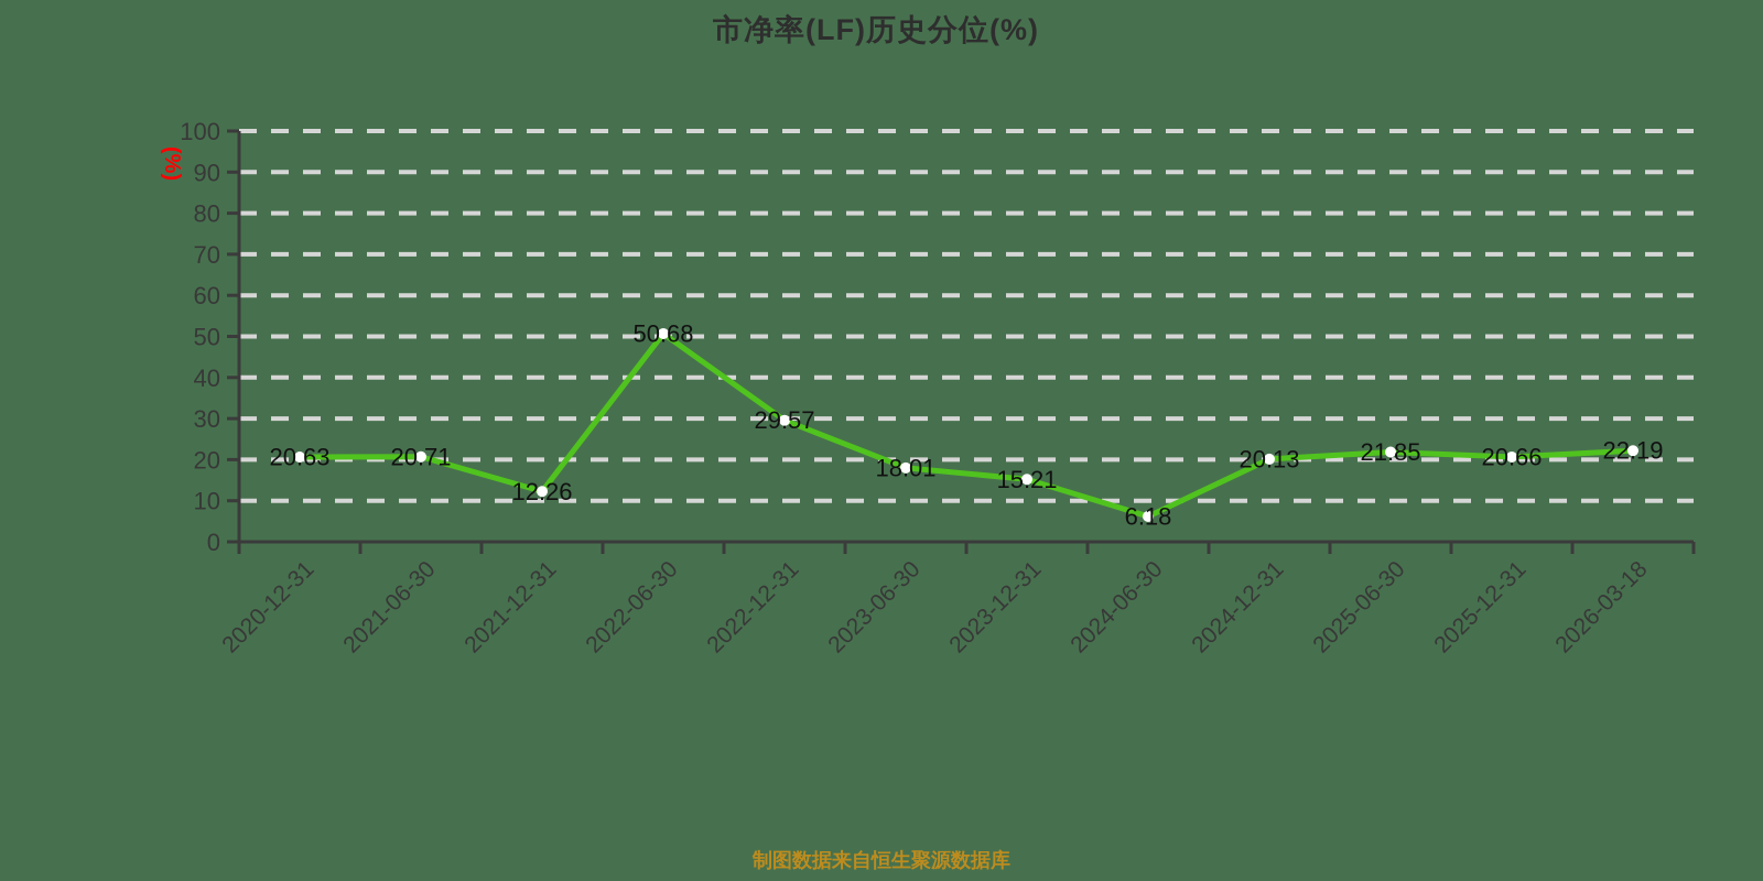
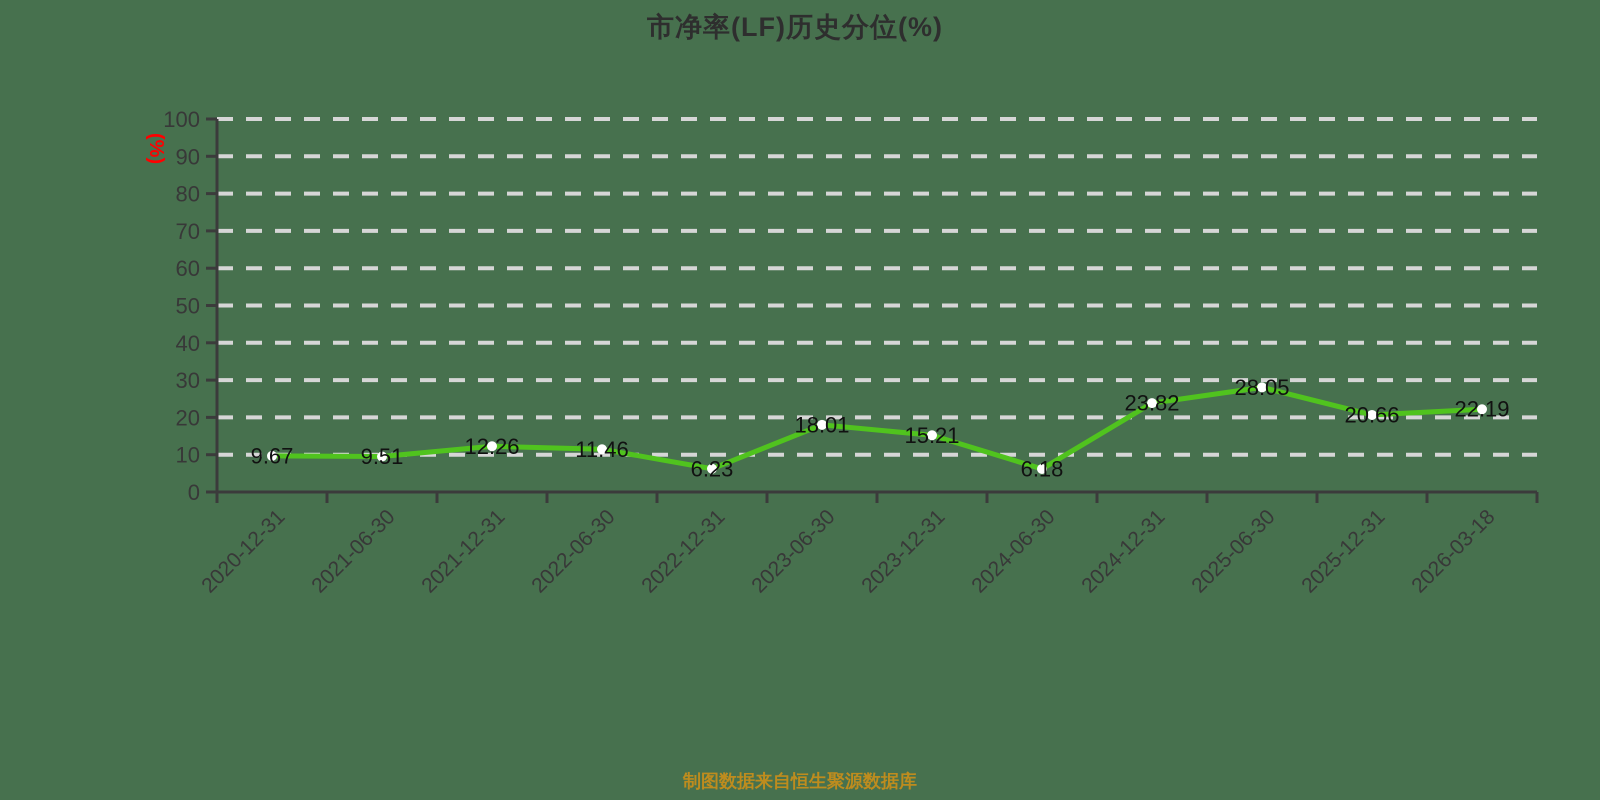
2020-12-31: 20.63 -> 9.67
2021-06-30: 20.71 -> 9.51
2022-06-30: 50.68 -> 11.46
2022-12-31: 29.57 -> 6.23
2024-12-31: 20.13 -> 23.82
2025-06-30: 21.85 -> 28.05
